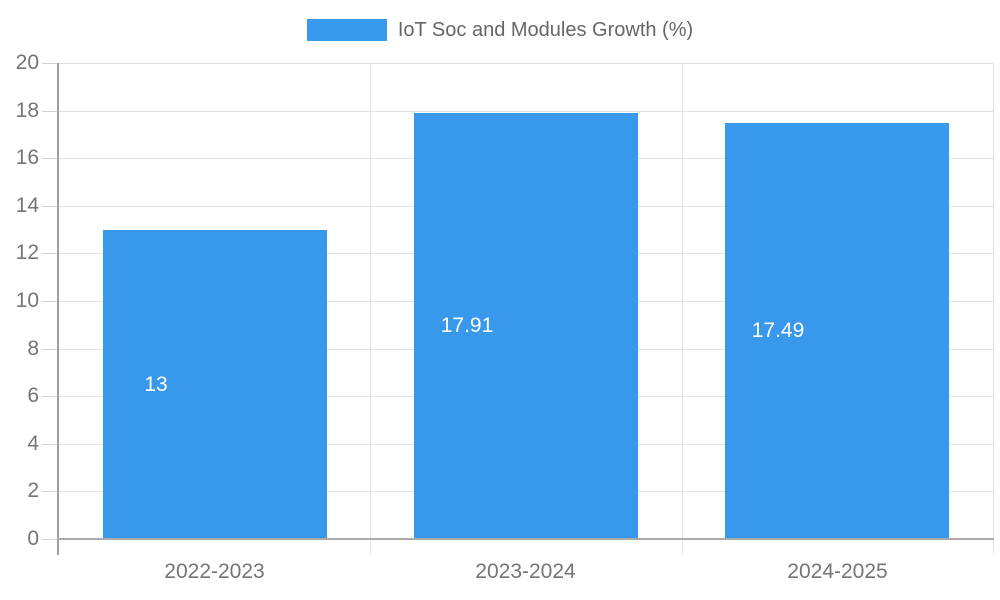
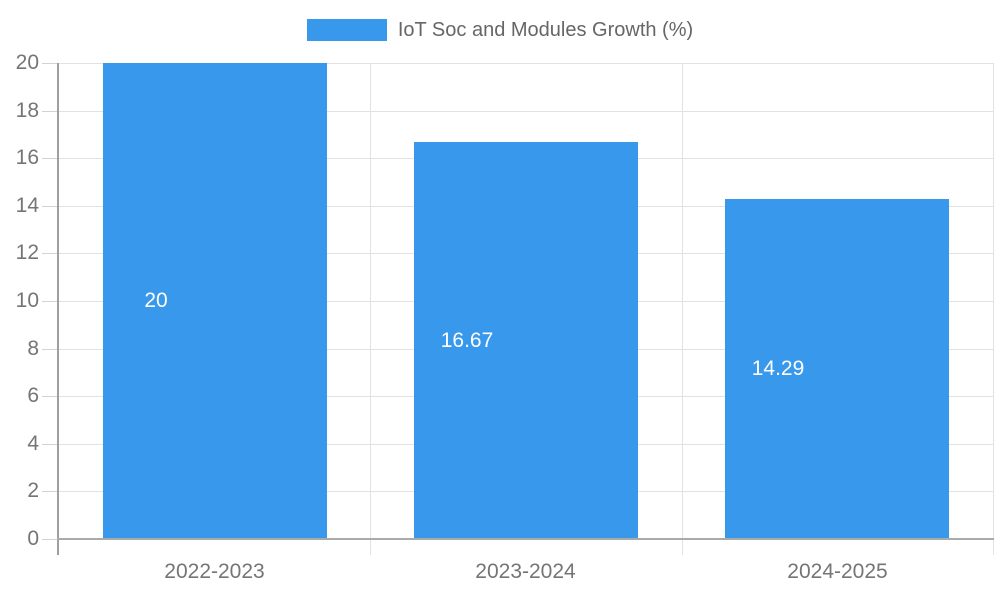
2022-2023: 13 -> 20
2023-2024: 17.91 -> 16.67
2024-2025: 17.49 -> 14.29
